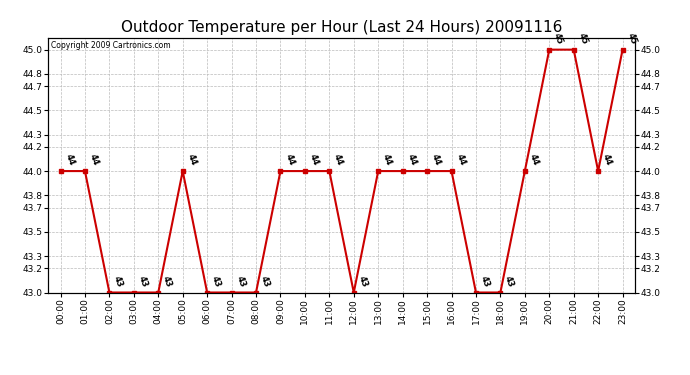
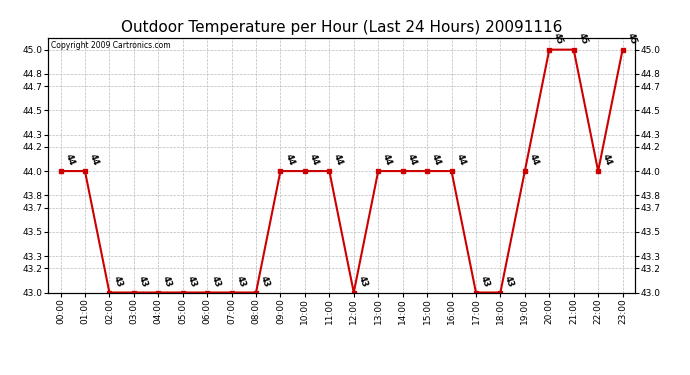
05:00: 44 -> 43
